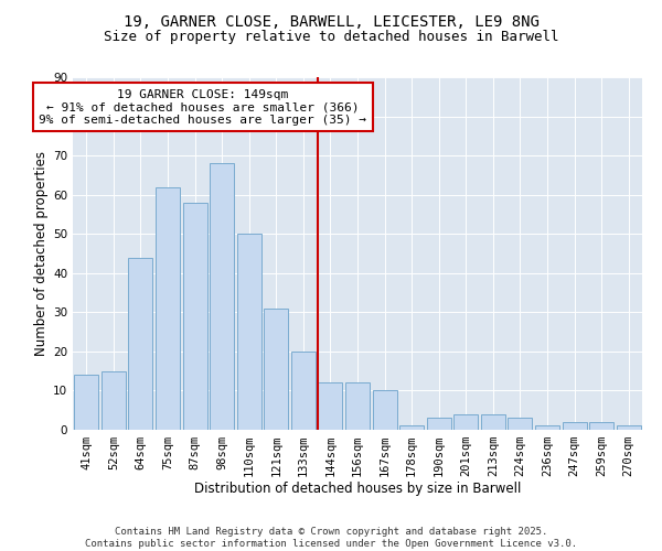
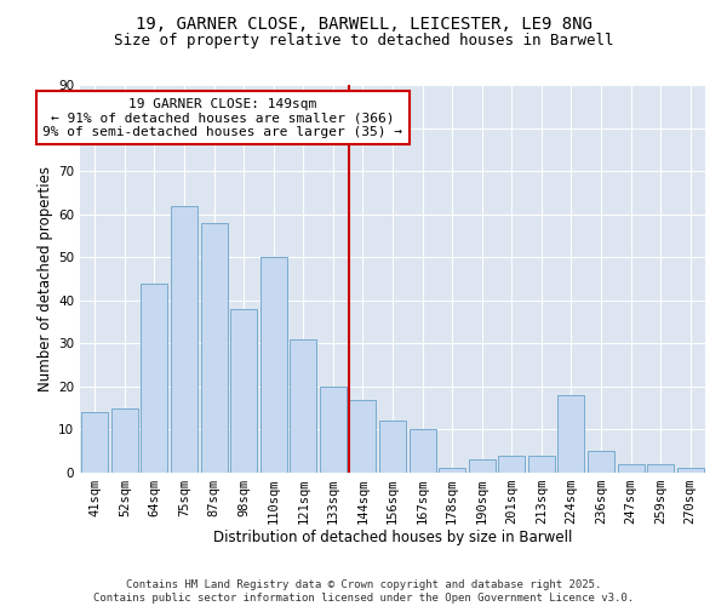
98sqm: 68 -> 38
144sqm: 12 -> 17
224sqm: 3 -> 18
236sqm: 1 -> 5
